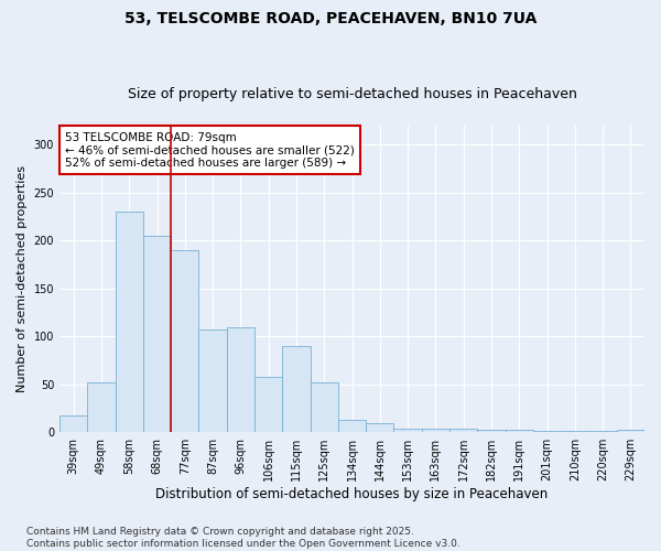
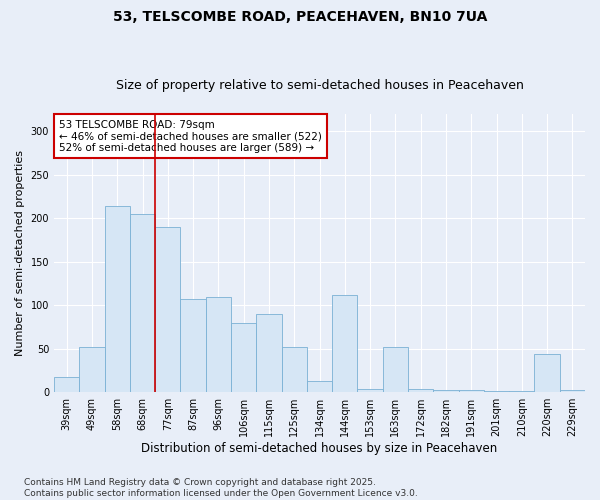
58sqm: 230 -> 214
106sqm: 58 -> 80
144sqm: 10 -> 112
163sqm: 4 -> 52
220sqm: 1 -> 44
